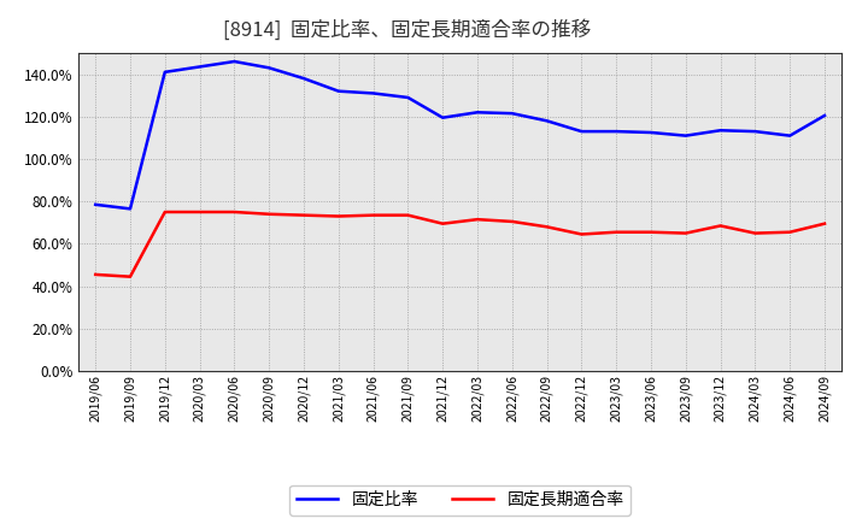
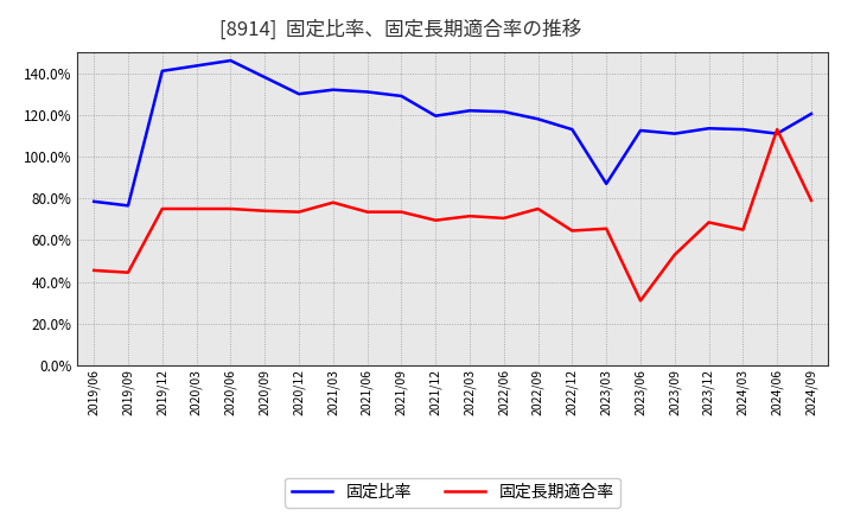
固定比率/2020/09: 143% -> 138%
固定比率/2020/12: 138% -> 130%
固定長期適合率/2021/03: 73% -> 78%
固定長期適合率/2022/09: 68% -> 75%
固定比率/2023/03: 113% -> 87%
固定長期適合率/2023/06: 66% -> 31%
固定長期適合率/2023/09: 65% -> 53%
固定長期適合率/2024/06: 66% -> 113%
固定長期適合率/2024/09: 70% -> 79%
